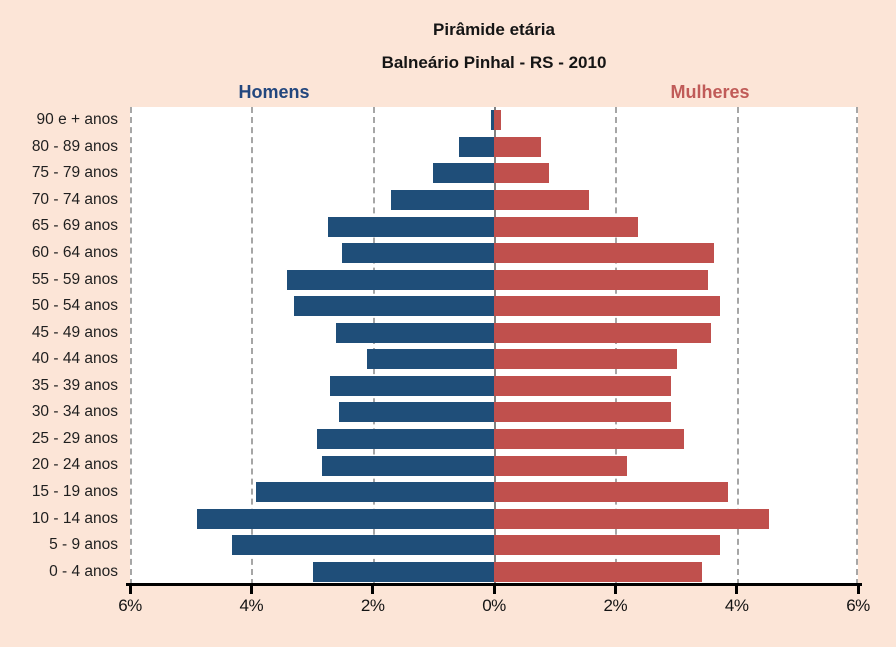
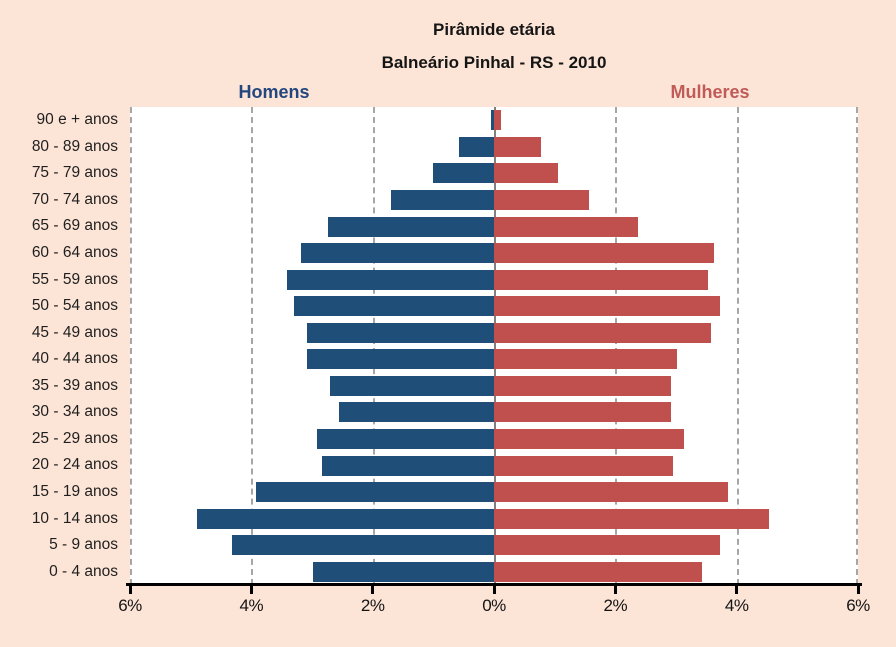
Mulheres/75 - 79 anos: 0.9% -> 1.1%
Homens/60 - 64 anos: 2.5% -> 3.2%
Homens/45 - 49 anos: 2.6% -> 3.1%
Homens/40 - 44 anos: 2.1% -> 3.1%
Mulheres/20 - 24 anos: 2.2% -> 3.0%
